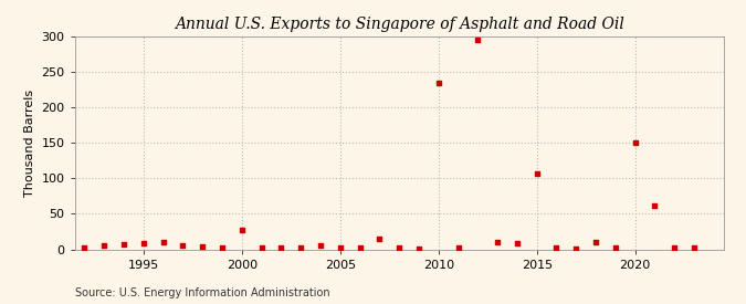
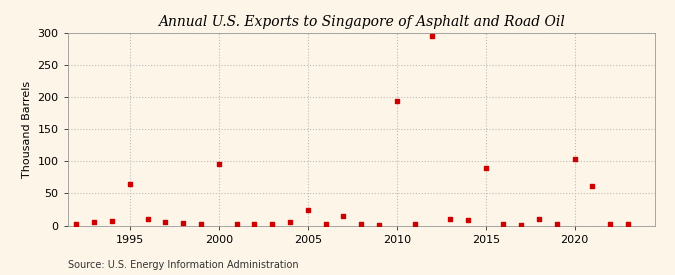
1995: 8 -> 64
2000: 28 -> 96
2005: 2 -> 24
2010: 234 -> 194
2015: 106 -> 90
2020: 151 -> 104
